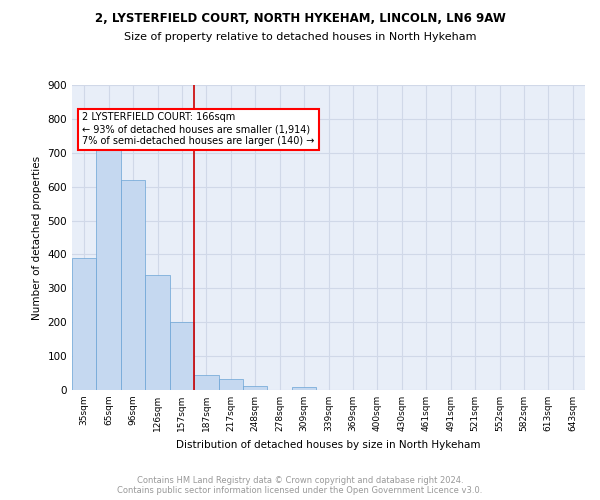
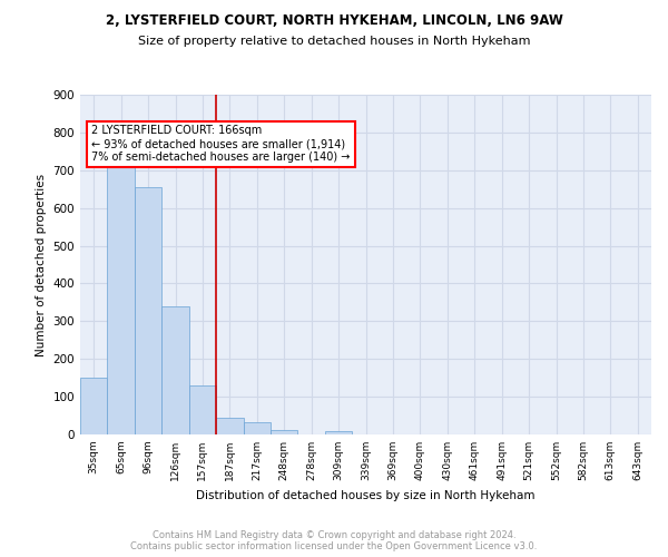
35sqm: 390 -> 150
96sqm: 620 -> 655
157sqm: 200 -> 130
